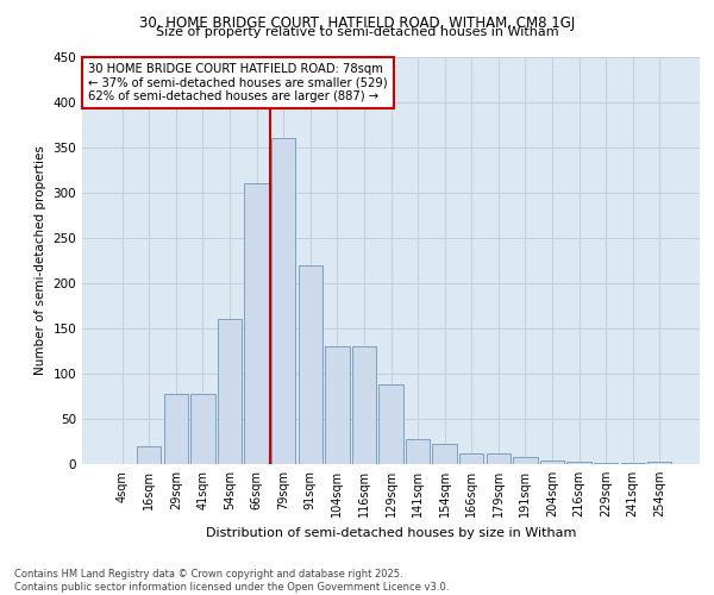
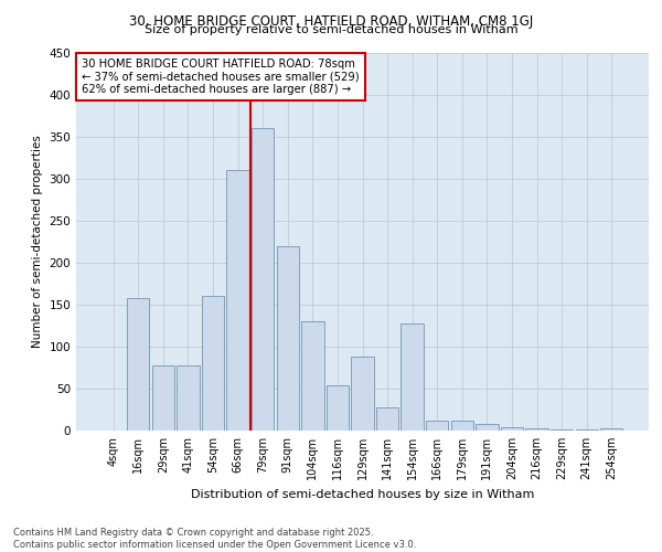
16sqm: 20 -> 158
116sqm: 130 -> 54
154sqm: 22 -> 128
